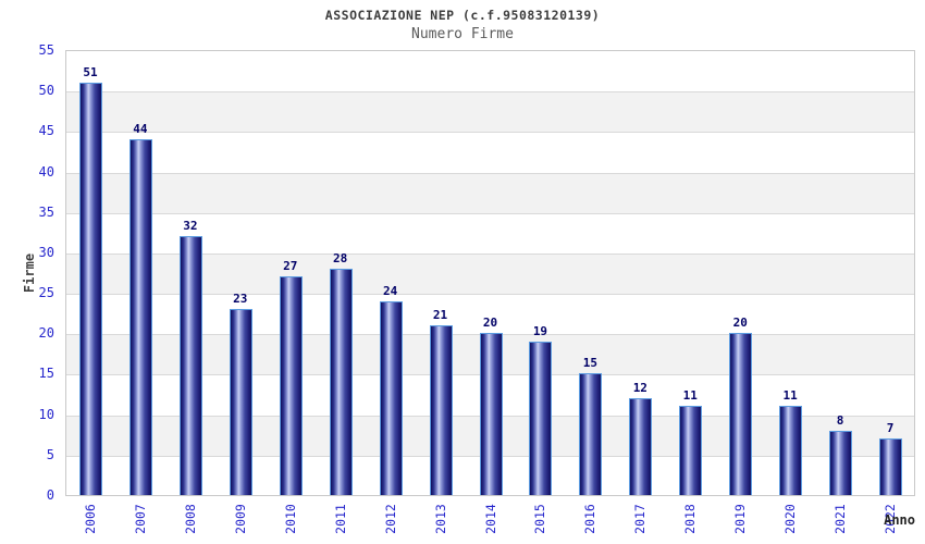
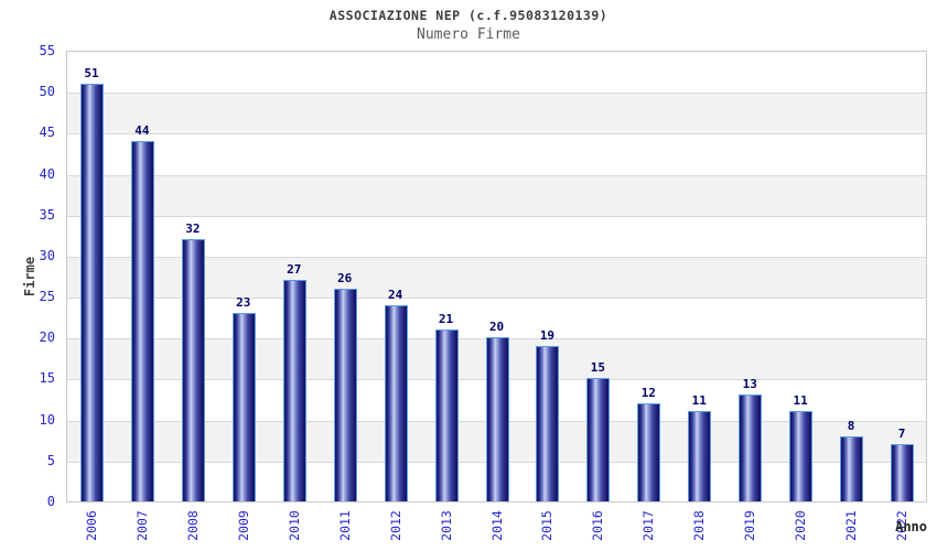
2011: 28 -> 26
2019: 20 -> 13
